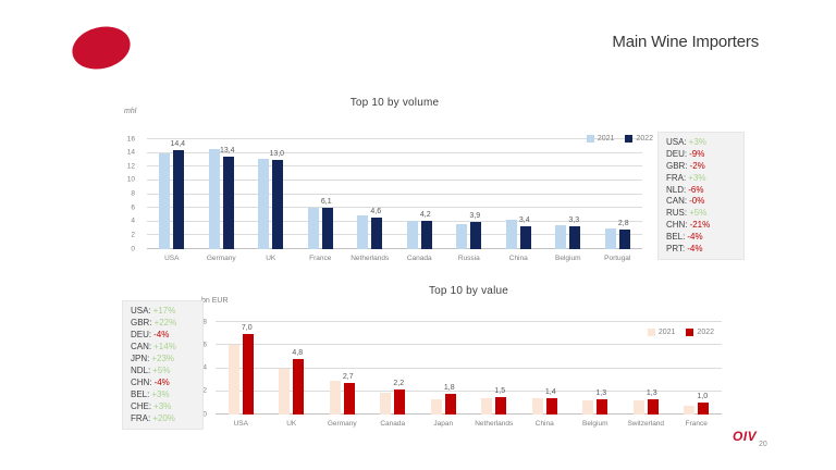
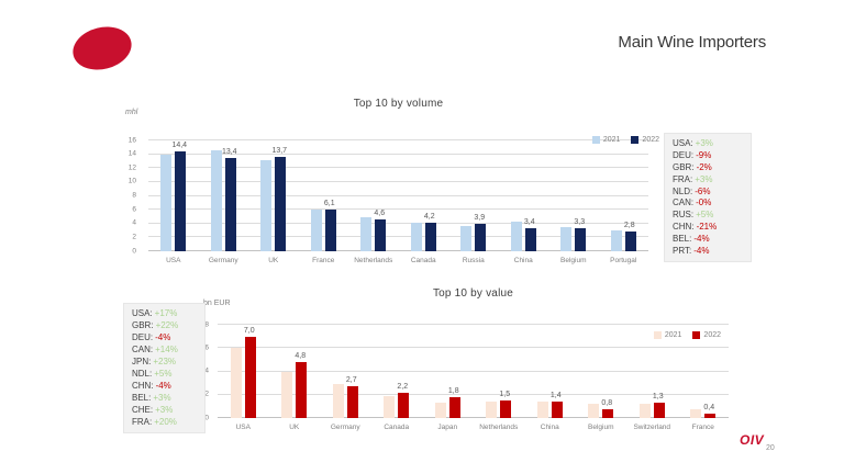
Top 10 by volume/2022/UK: 13,0 -> 13,7
Top 10 by value/2022/Belgium: 1,3 -> 0,8
Top 10 by value/2022/France: 1,0 -> 0,4
